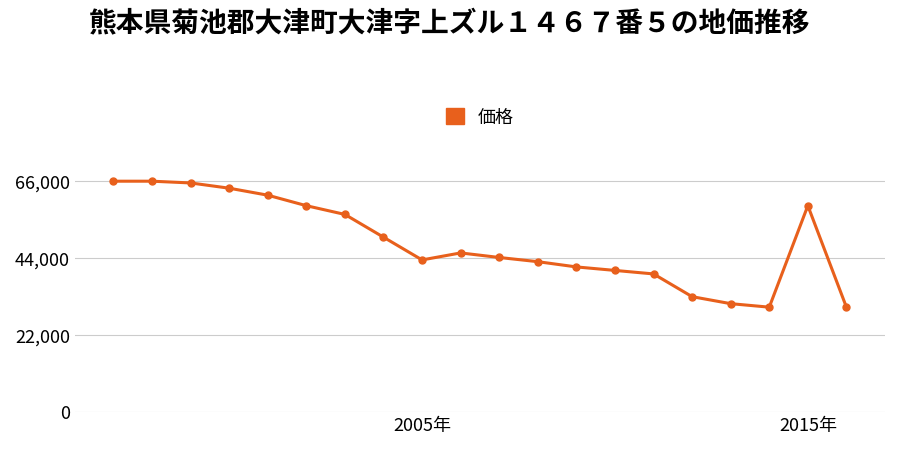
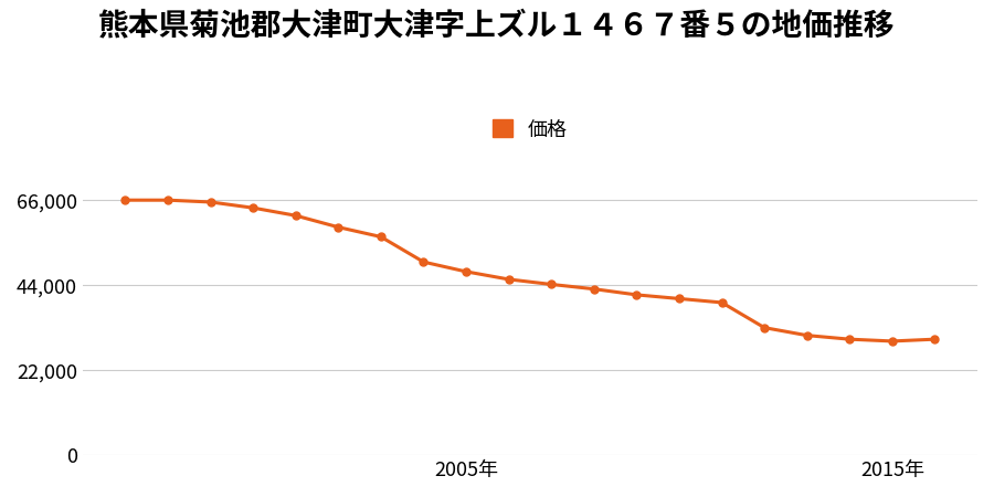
2005年: 43,500 -> 47,500
2015年: 59,000 -> 29,500
